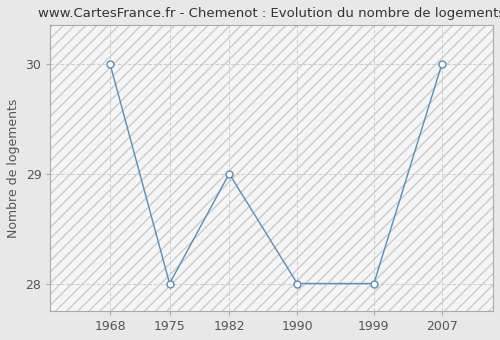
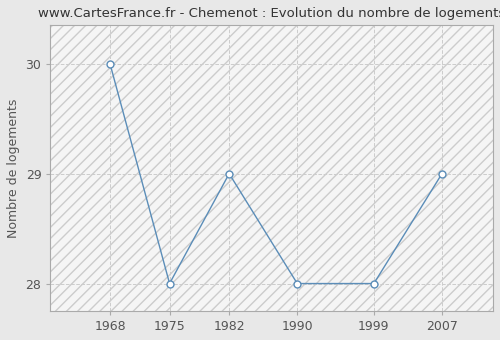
2007: 30 -> 29
